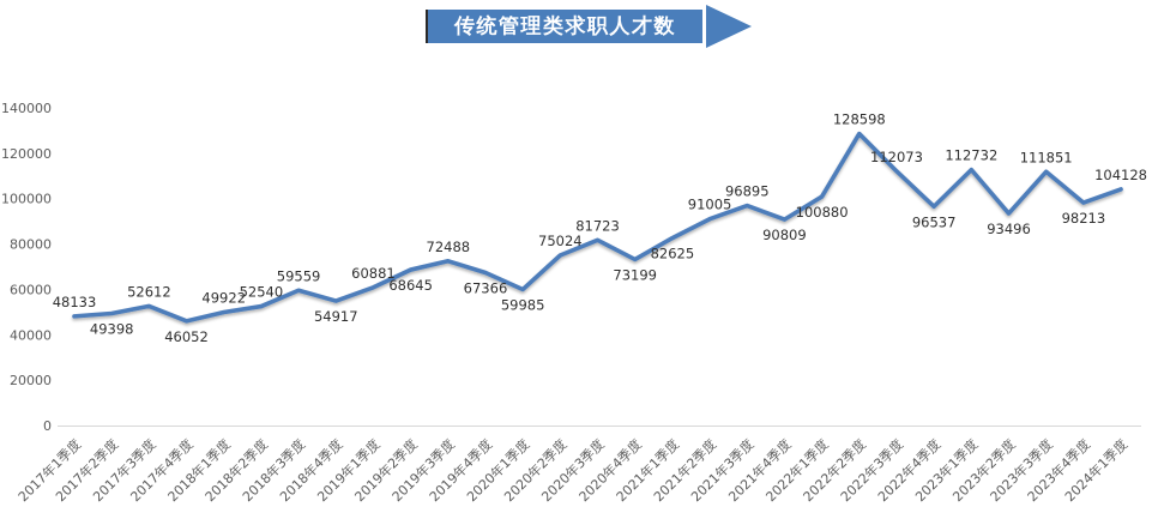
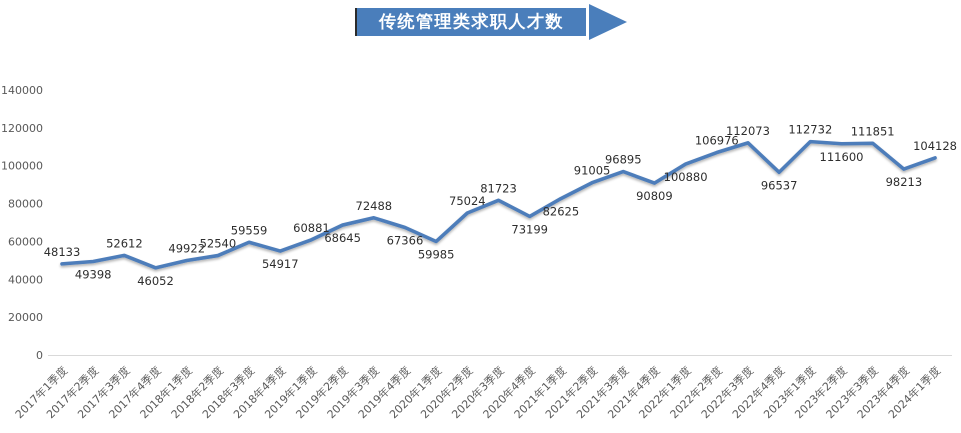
2022年2季度: 128598 -> 106976
2023年2季度: 93496 -> 111600
